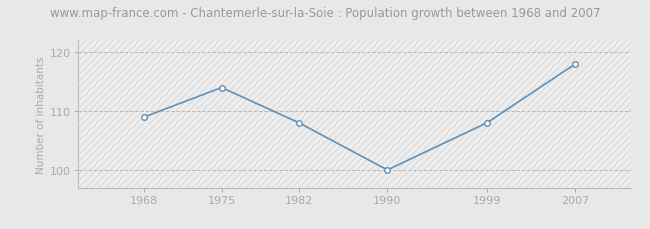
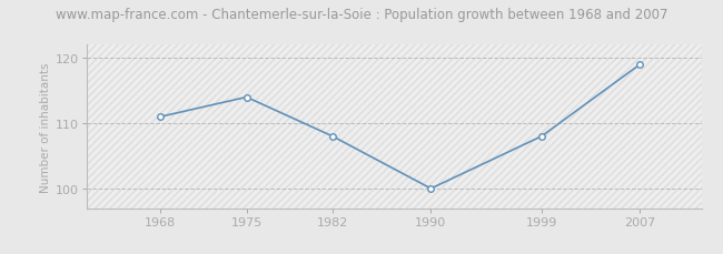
1968: 109 -> 111
2007: 118 -> 119
